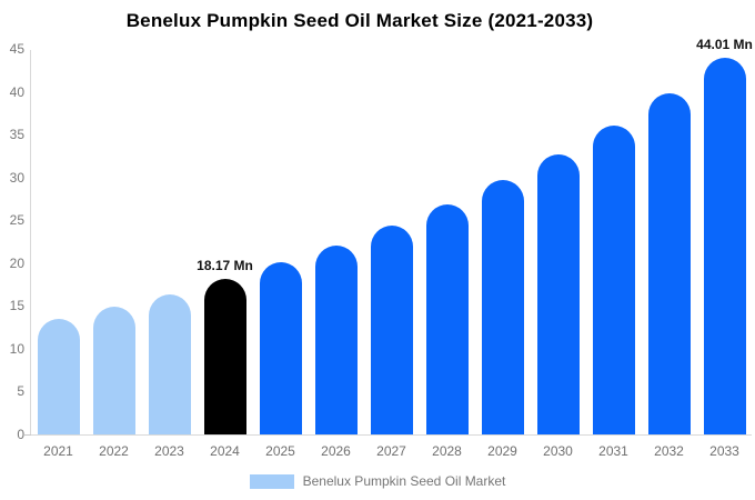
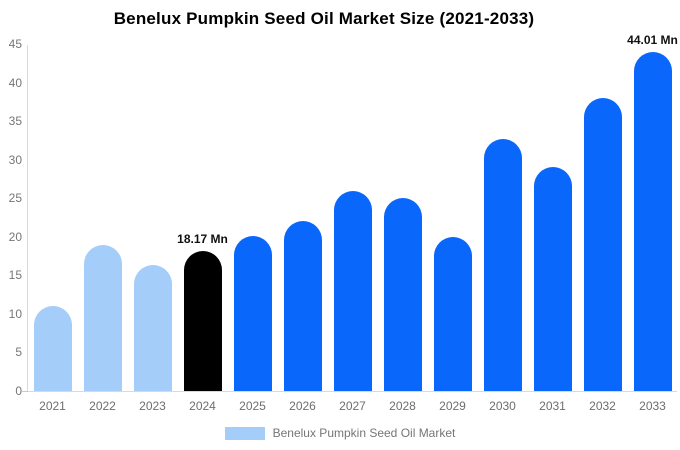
2021: 14 -> 11
2022: 15 -> 19
2027: 24 -> 26
2028: 27 -> 25
2029: 30 -> 20
2031: 36 -> 29
2032: 40 -> 38
